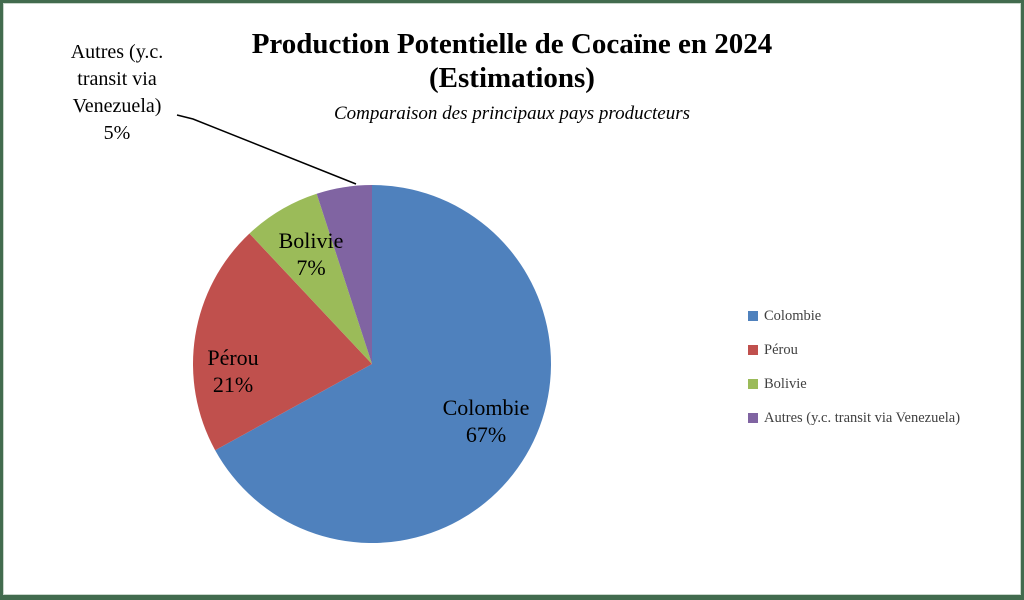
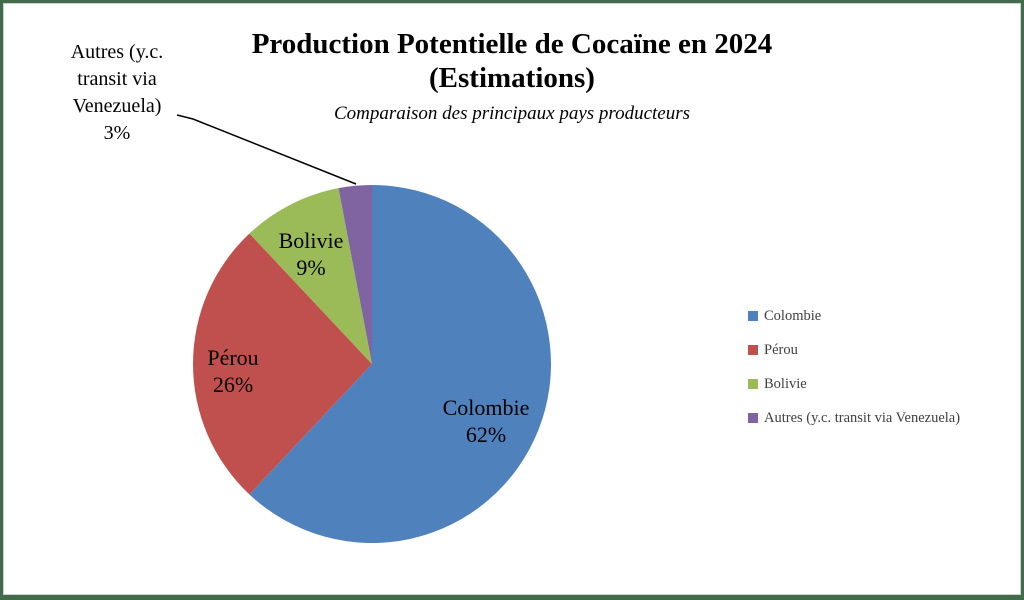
Colombie: 67% -> 62%
Pérou: 21% -> 26%
Bolivie: 7% -> 9%
Autres (y.c. transit via Venezuela): 5% -> 3%
